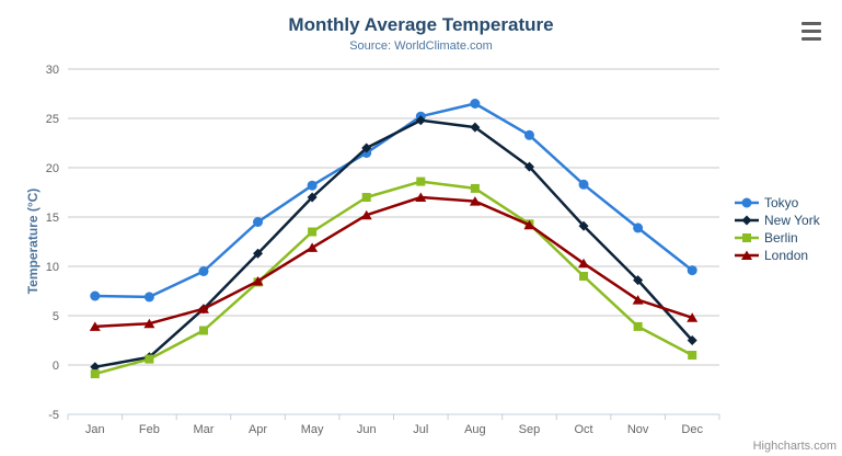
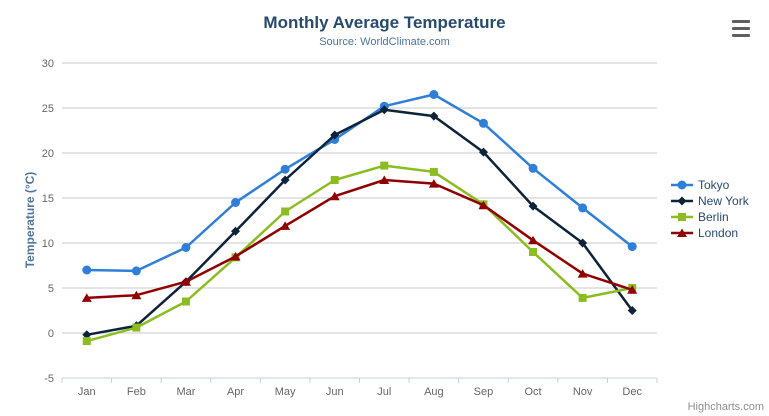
New York/Nov: 9 -> 10
Berlin/Dec: 1 -> 5
